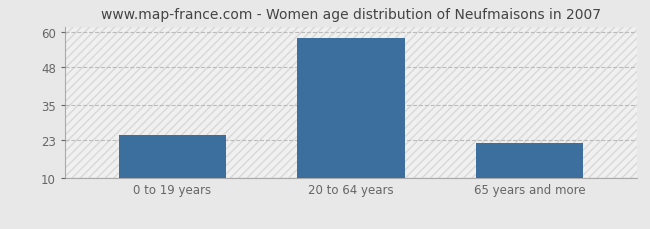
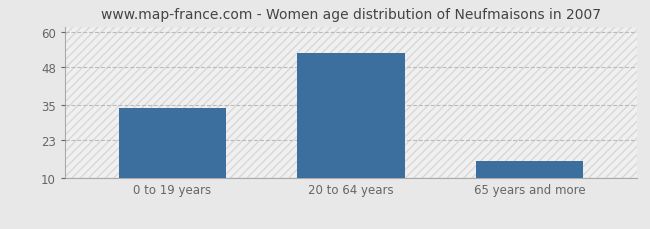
0 to 19 years: 25 -> 34
20 to 64 years: 58 -> 53
65 years and more: 22 -> 16
